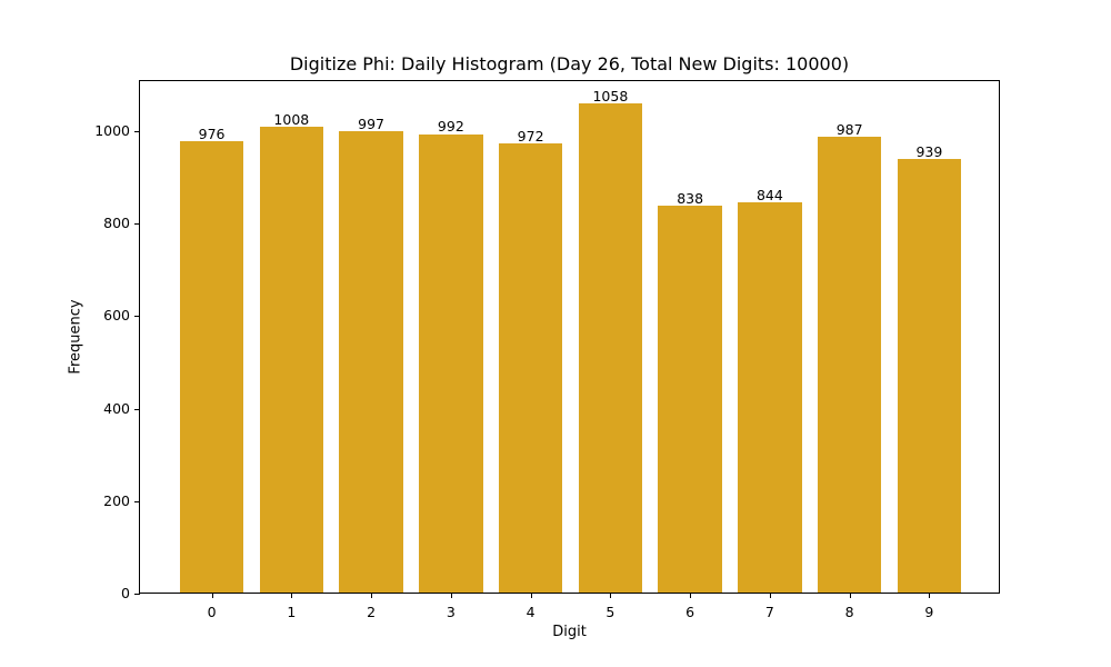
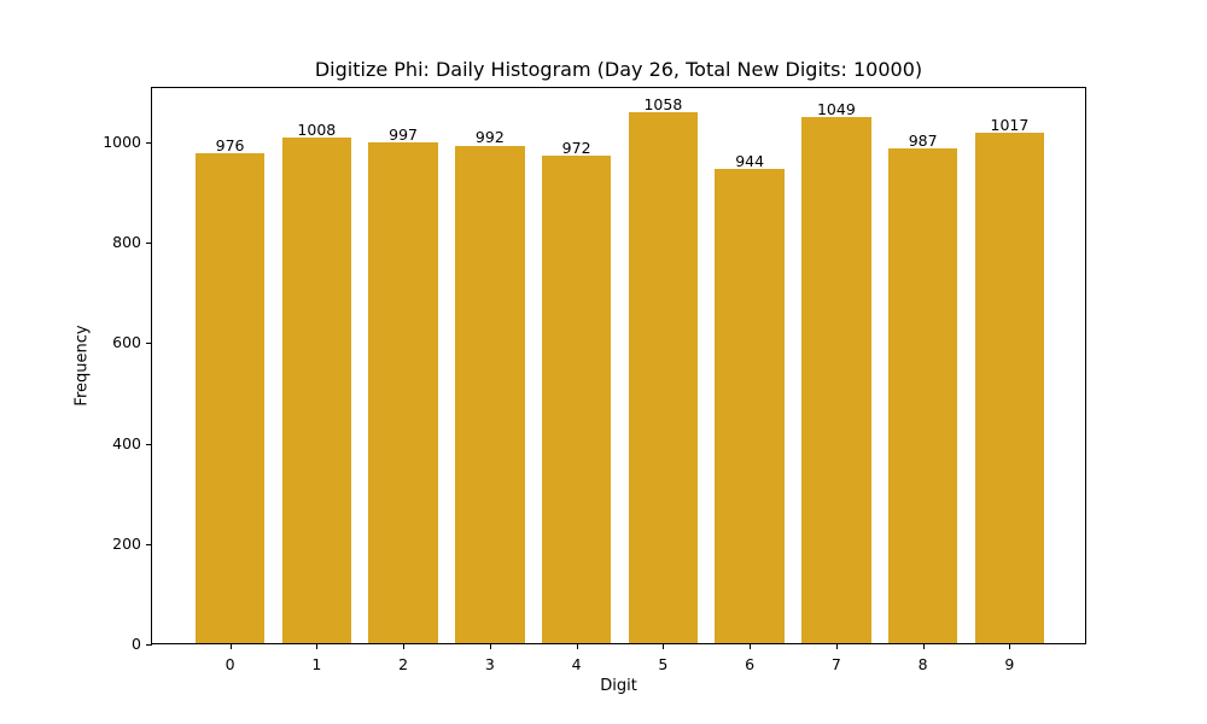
6: 838 -> 944
7: 844 -> 1049
9: 939 -> 1017
